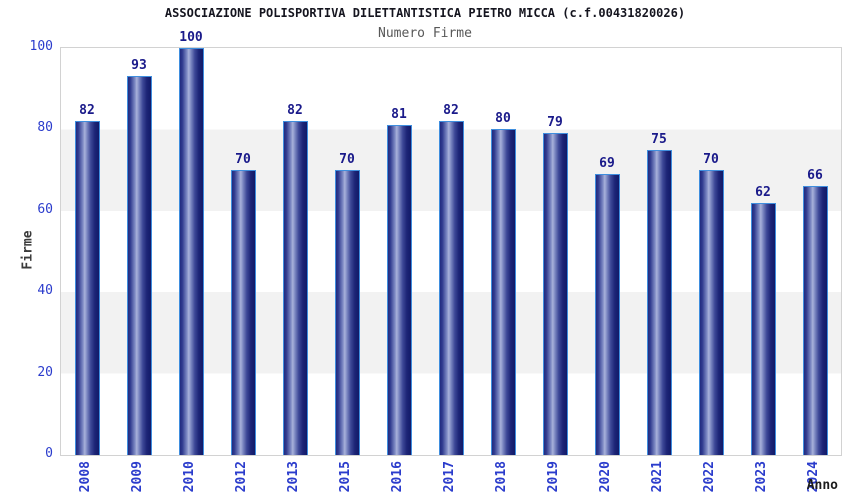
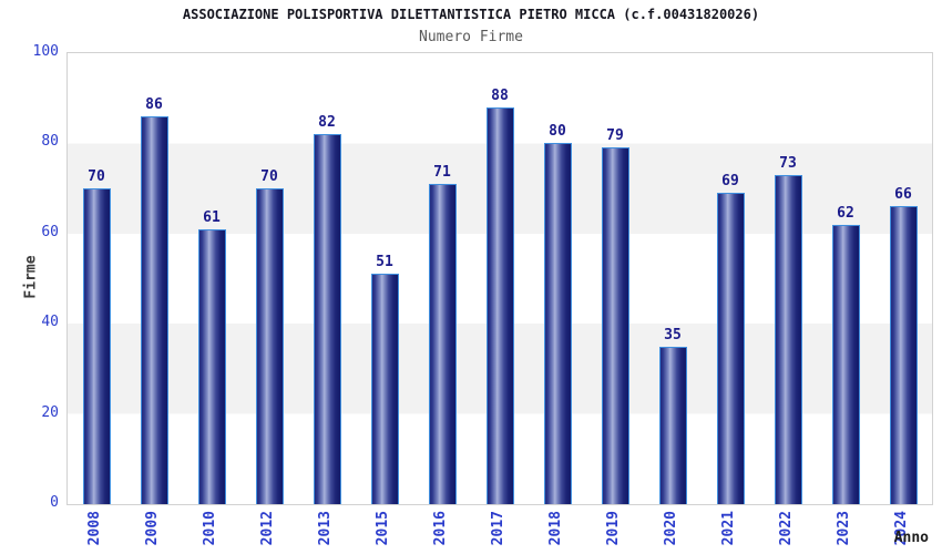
2008: 82 -> 70
2009: 93 -> 86
2010: 100 -> 61
2015: 70 -> 51
2016: 81 -> 71
2017: 82 -> 88
2020: 69 -> 35
2021: 75 -> 69
2022: 70 -> 73
